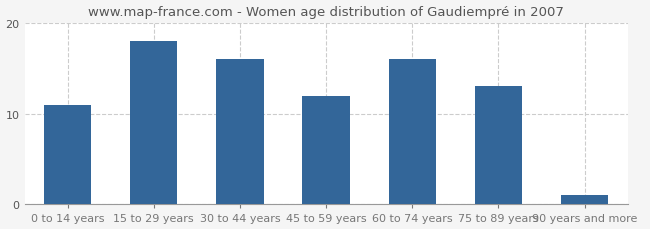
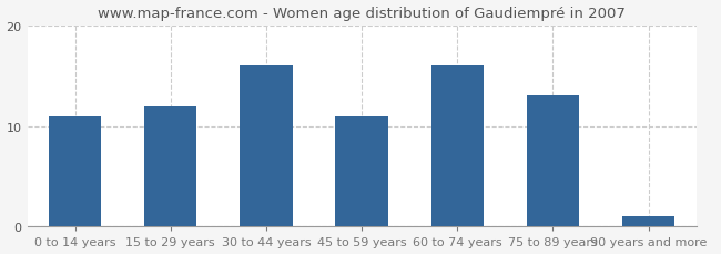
15 to 29 years: 18 -> 12
45 to 59 years: 12 -> 11
